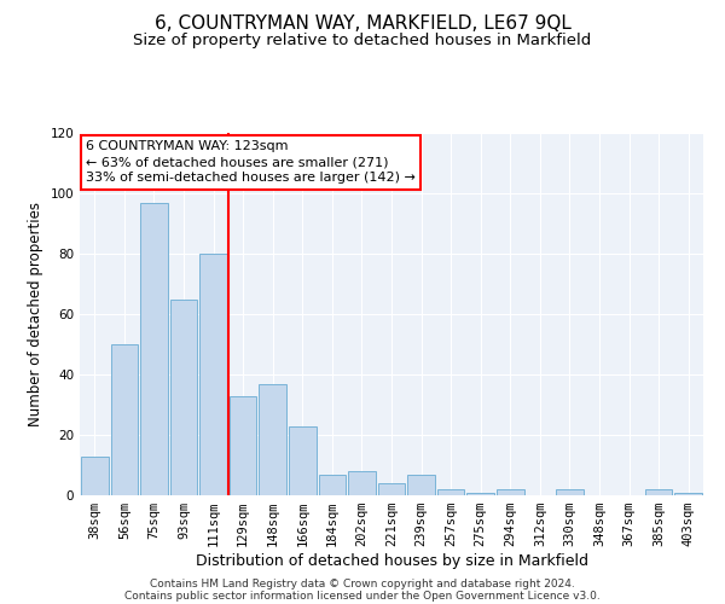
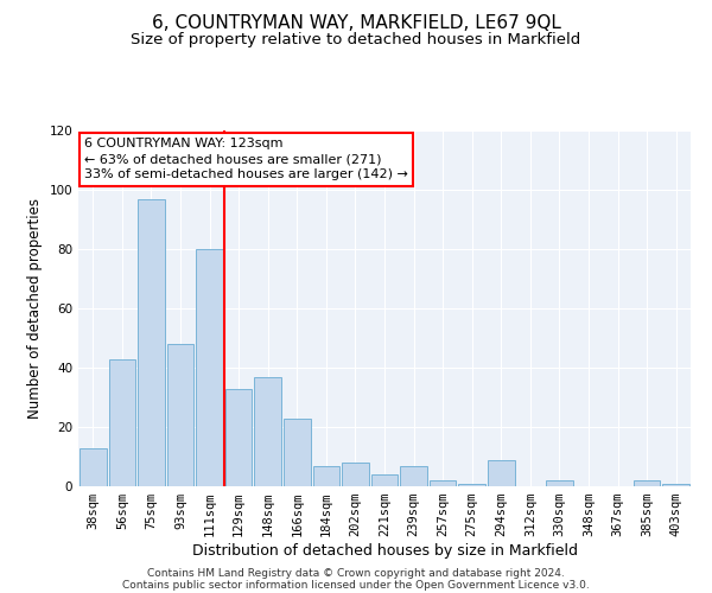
56sqm: 50 -> 43
93sqm: 65 -> 48
294sqm: 2 -> 9
